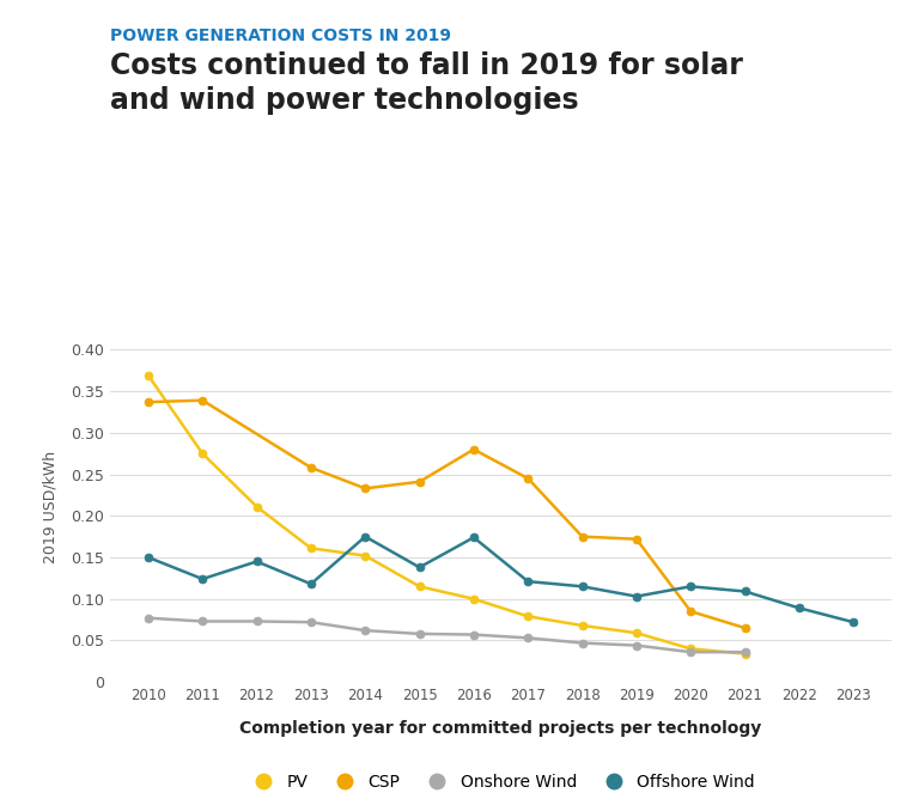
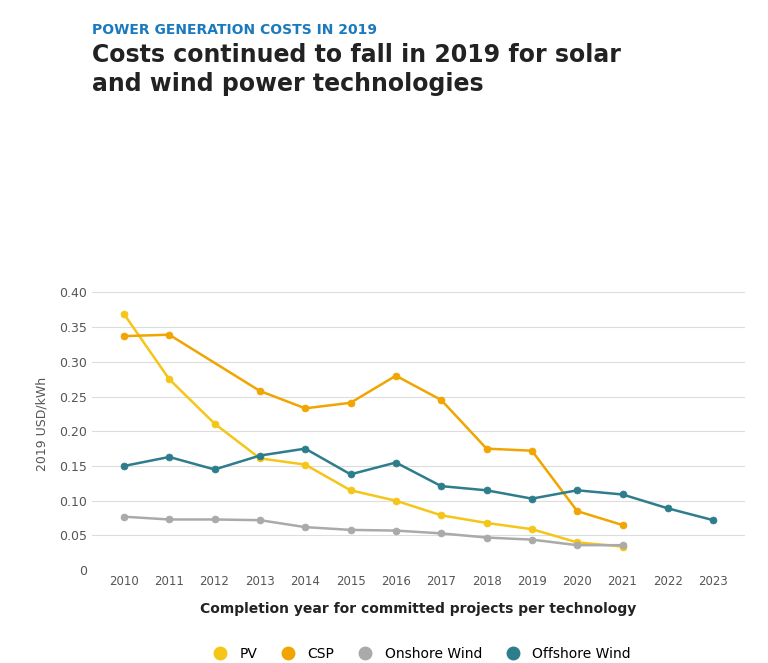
Offshore Wind/2011: 0.124 -> 0.163
Offshore Wind/2013: 0.118 -> 0.165
Offshore Wind/2016: 0.174 -> 0.155
